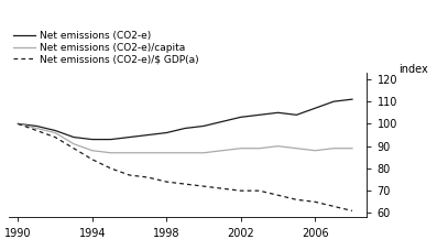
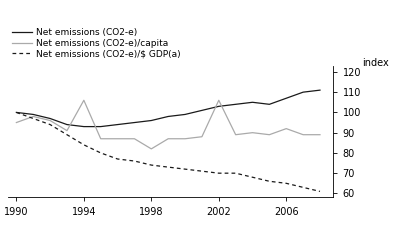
Net emissions (CO2-e)/capita/1990: 100 -> 95
Net emissions (CO2-e)/capita/1994: 88 -> 106
Net emissions (CO2-e)/capita/1998: 87 -> 82
Net emissions (CO2-e)/capita/2002: 89 -> 106
Net emissions (CO2-e)/capita/2006: 88 -> 92
